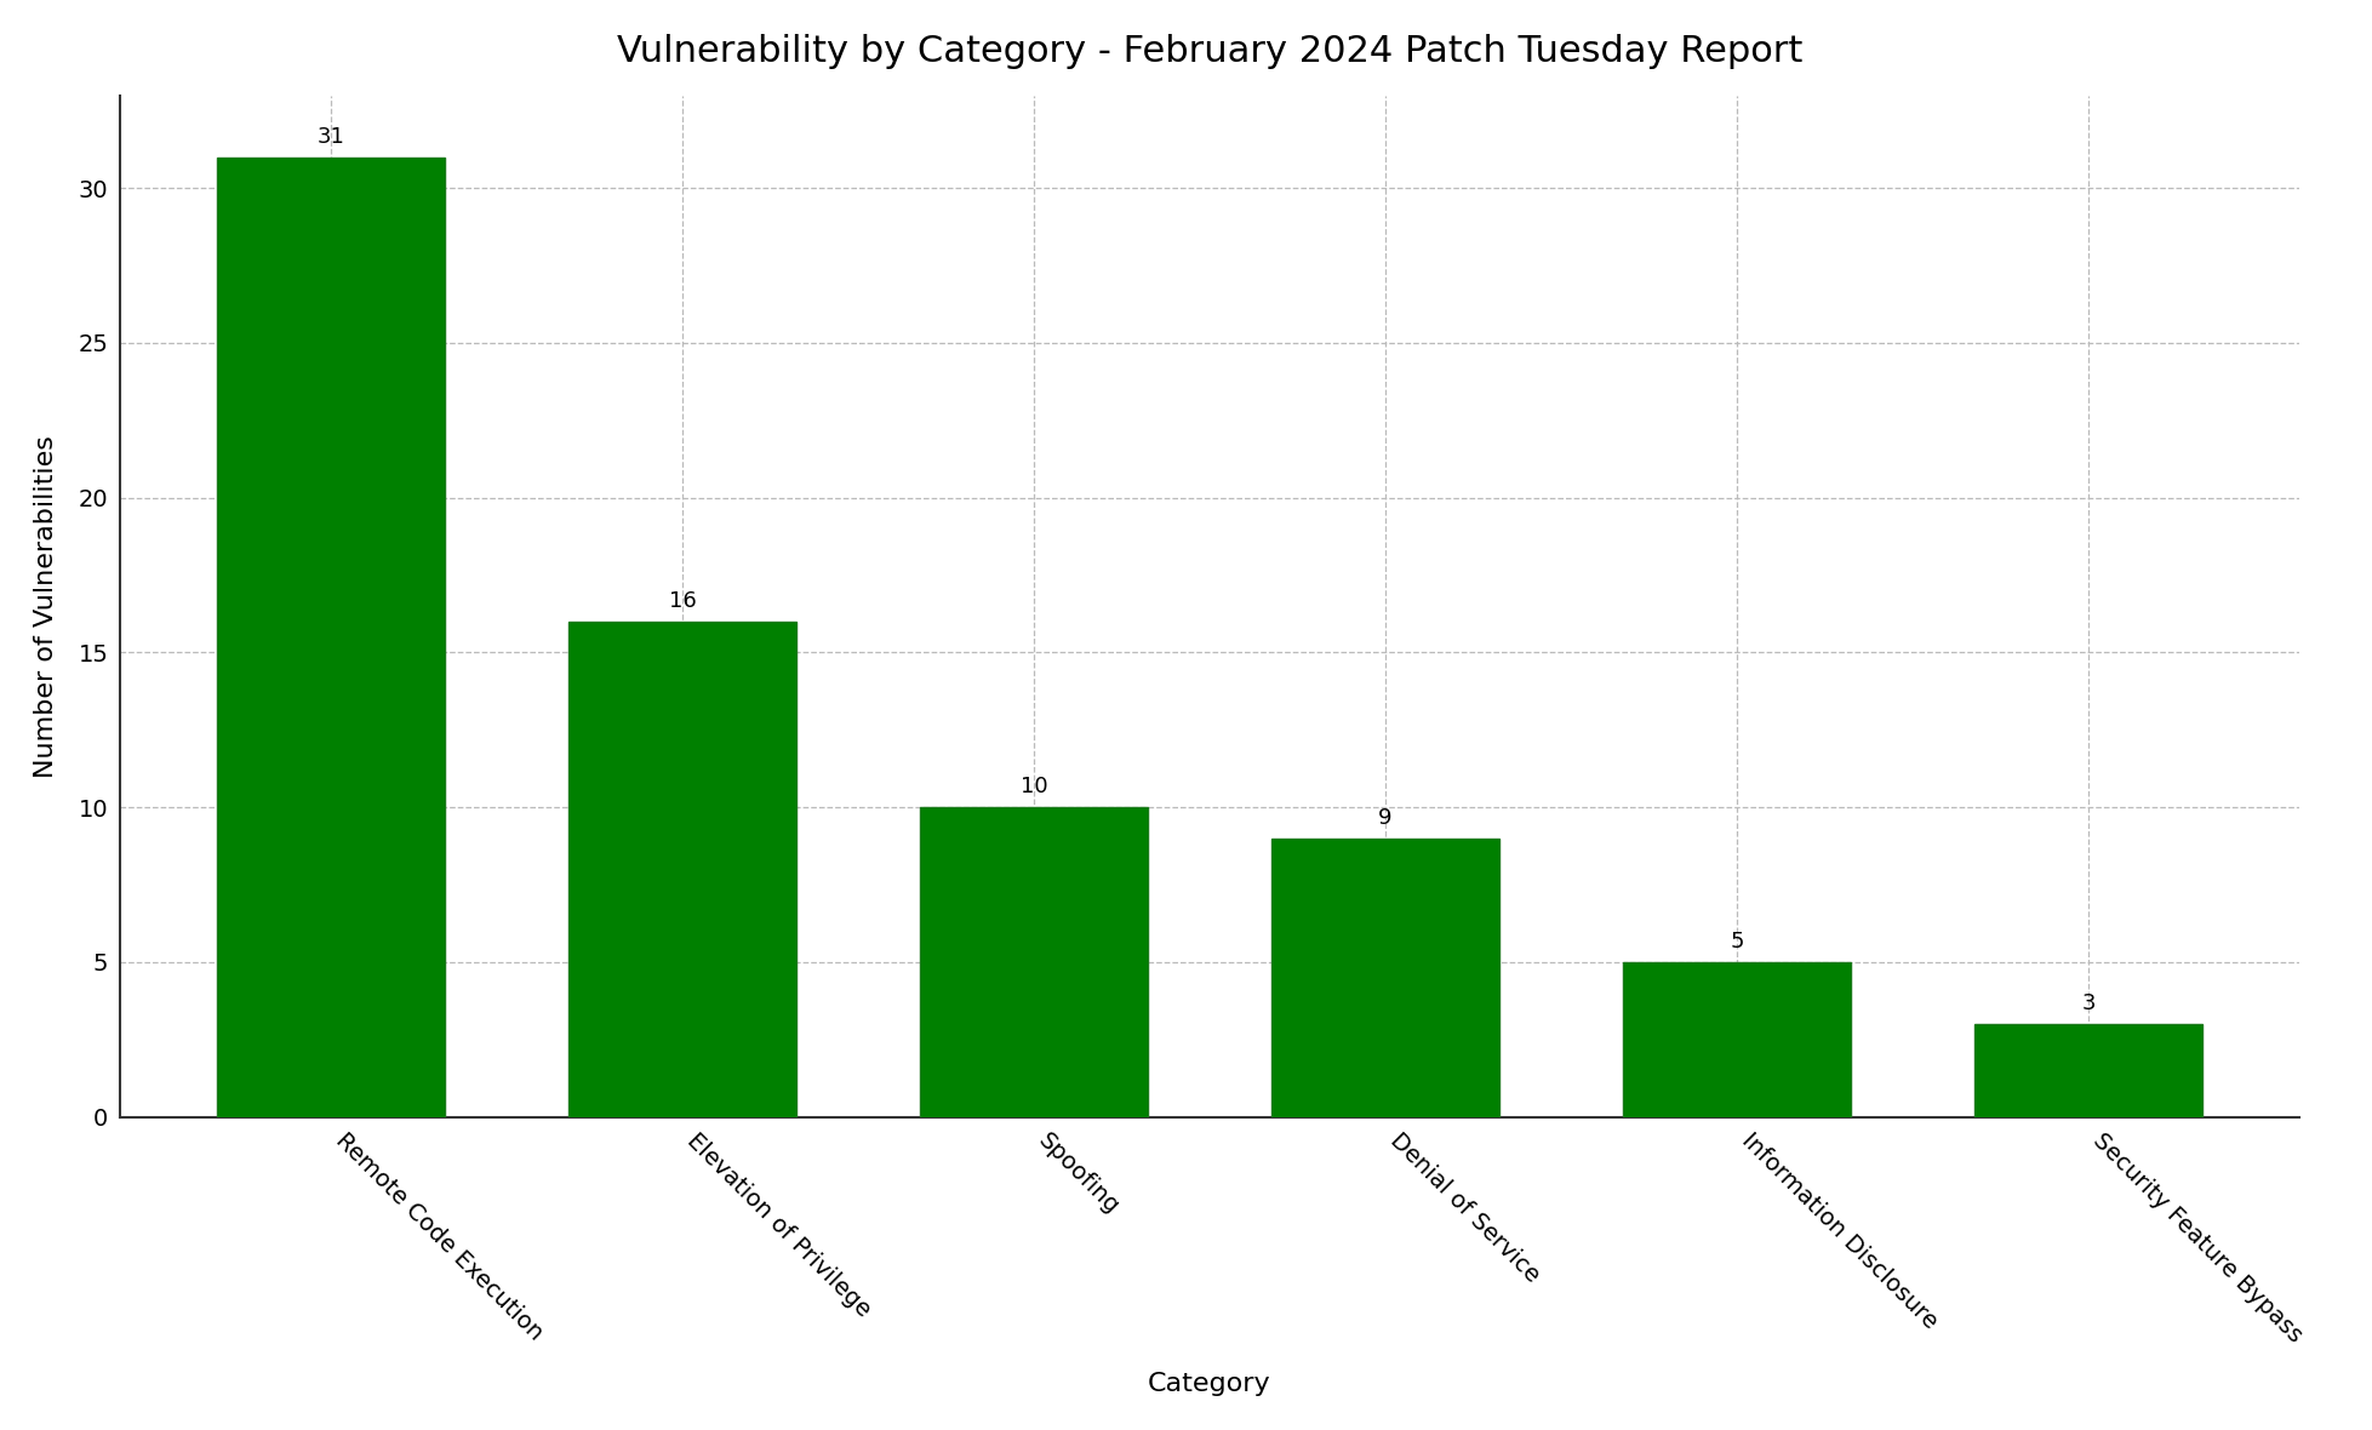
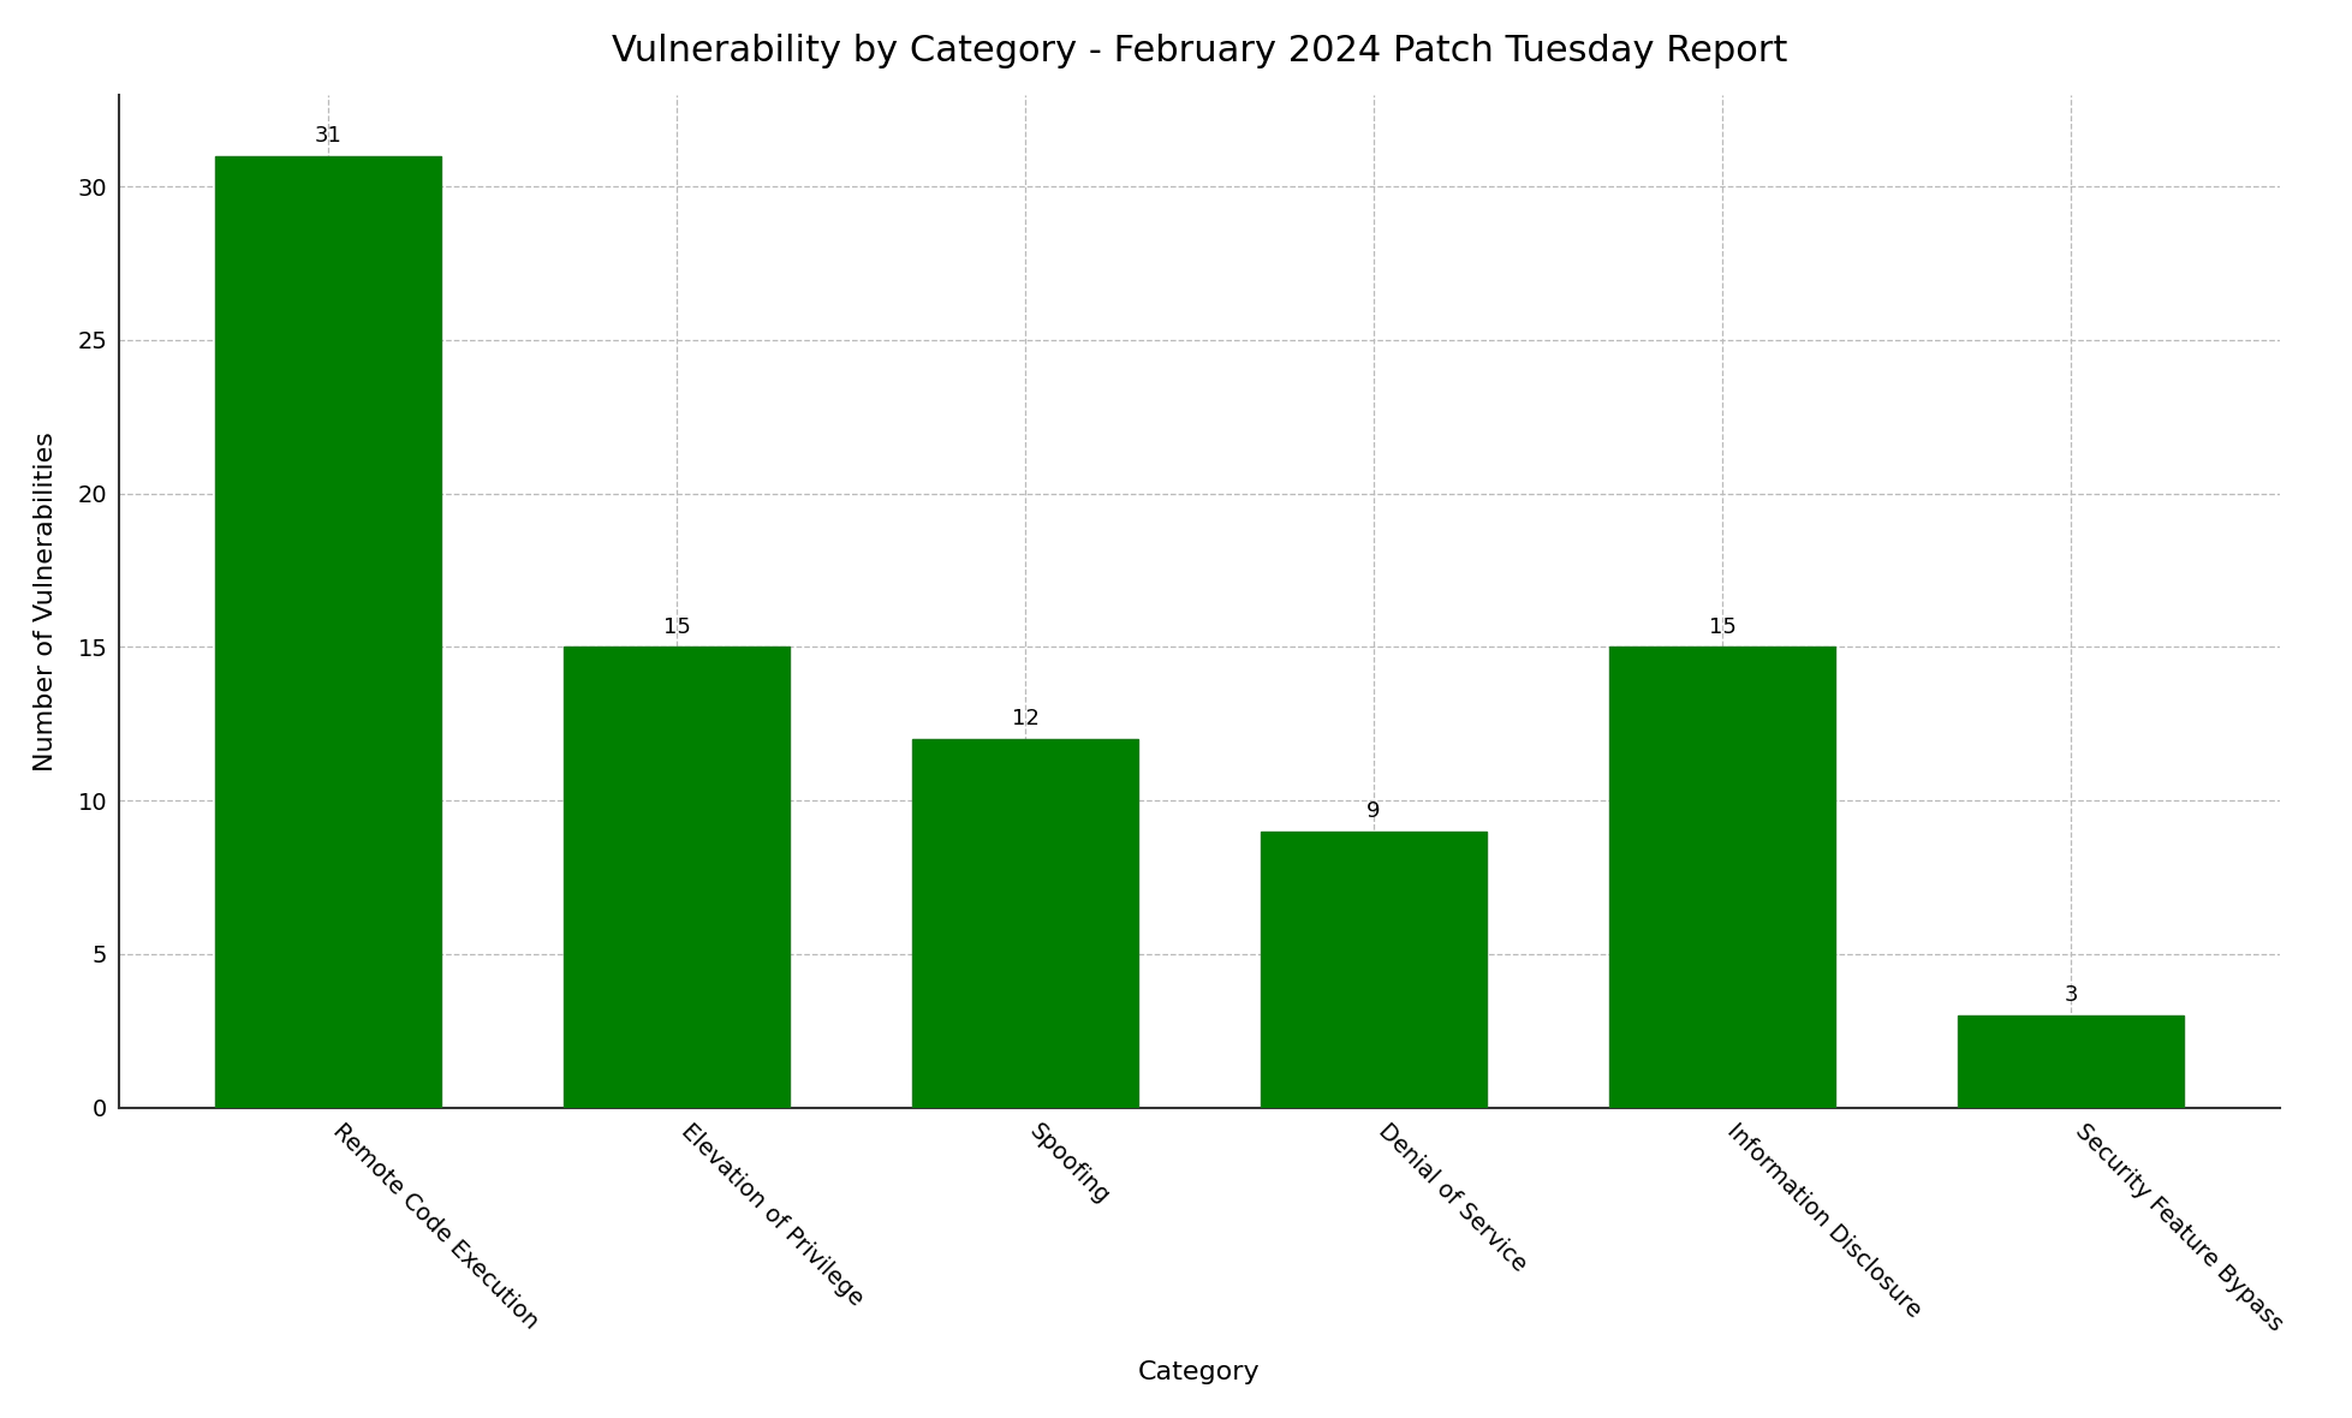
Elevation of Privilege: 16 -> 15
Spoofing: 10 -> 12
Information Disclosure: 5 -> 15
